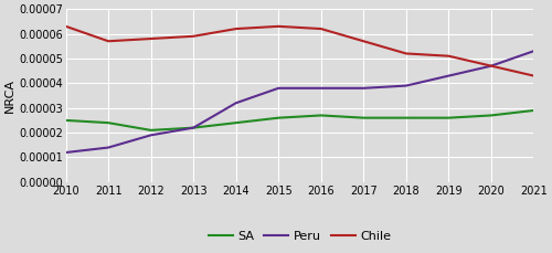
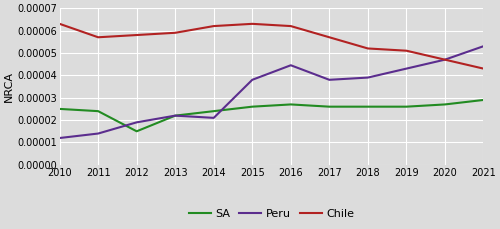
SA/2012: 0.0000210 -> 0.0000150
Peru/2014: 0.0000320 -> 0.0000210
Peru/2016: 0.0000380 -> 0.0000445
